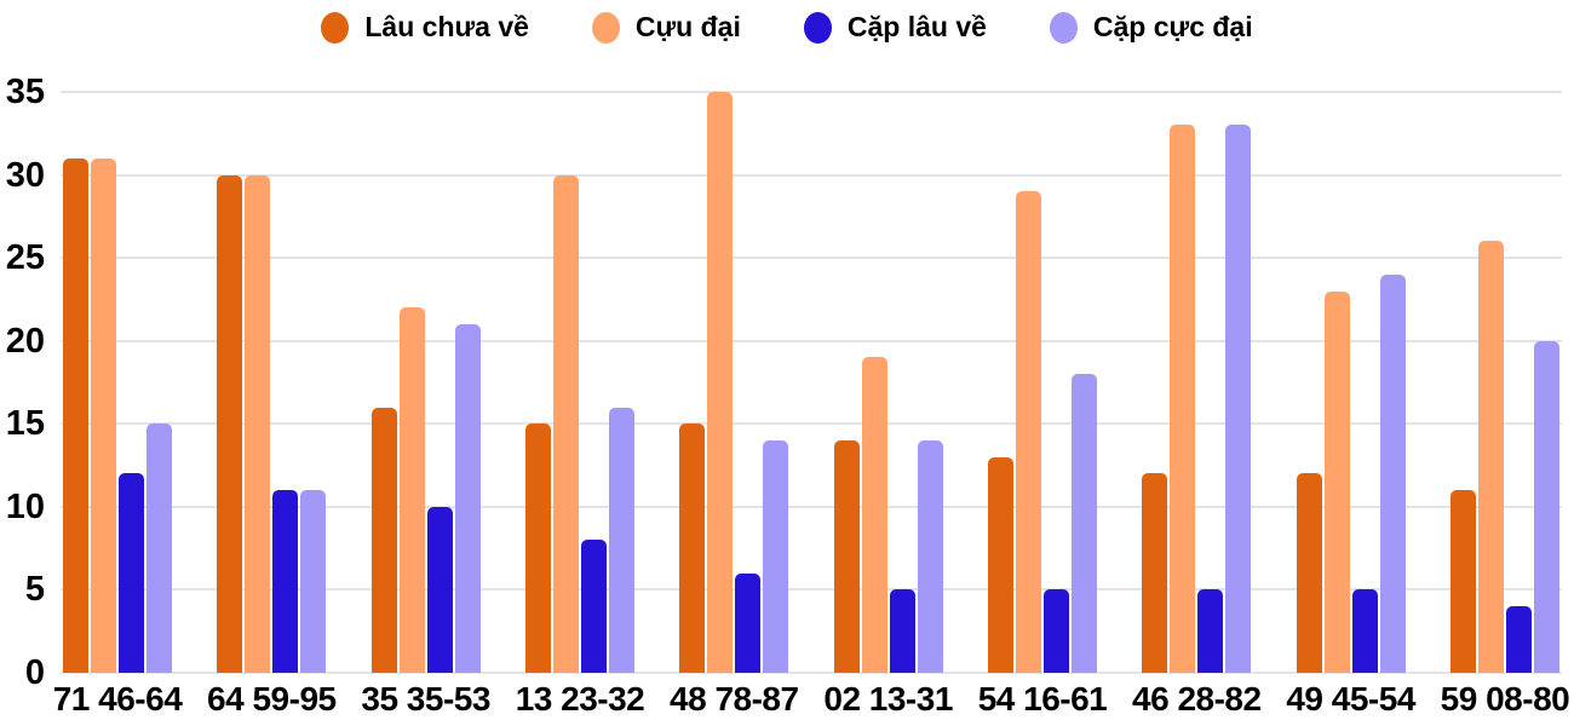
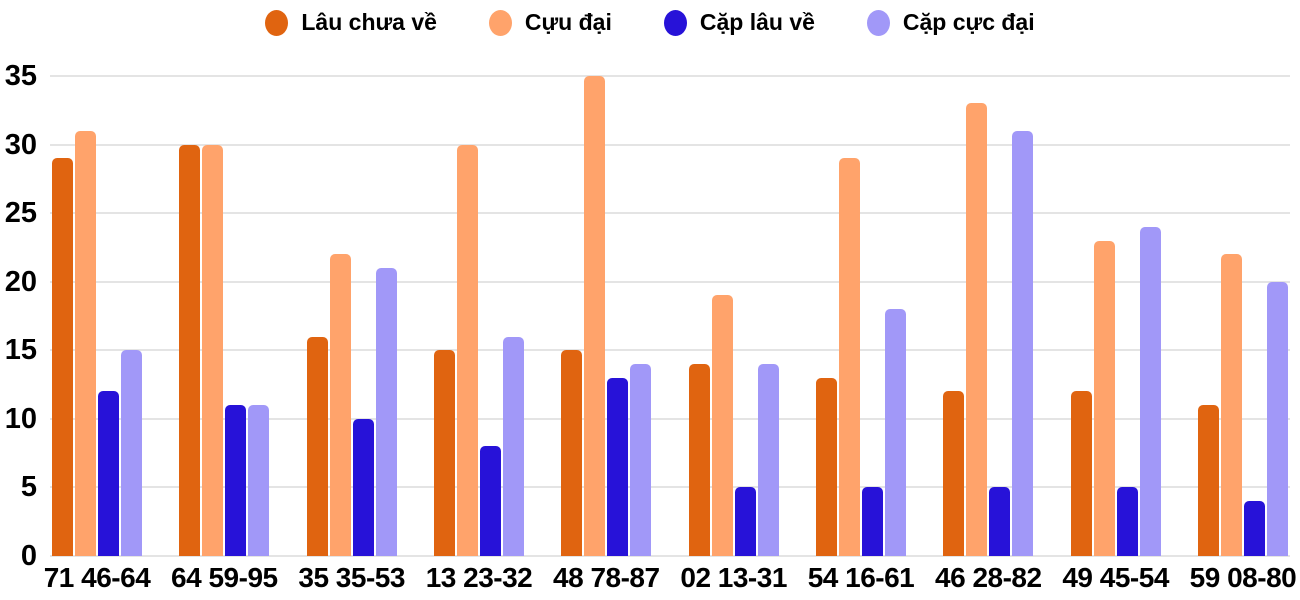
Lâu chưa về/71 46-64: 31 -> 29
Cặp lâu về/48 78-87: 6 -> 13
Cặp cực đại/46 28-82: 33 -> 31
Cựu đại/59 08-80: 26 -> 22
